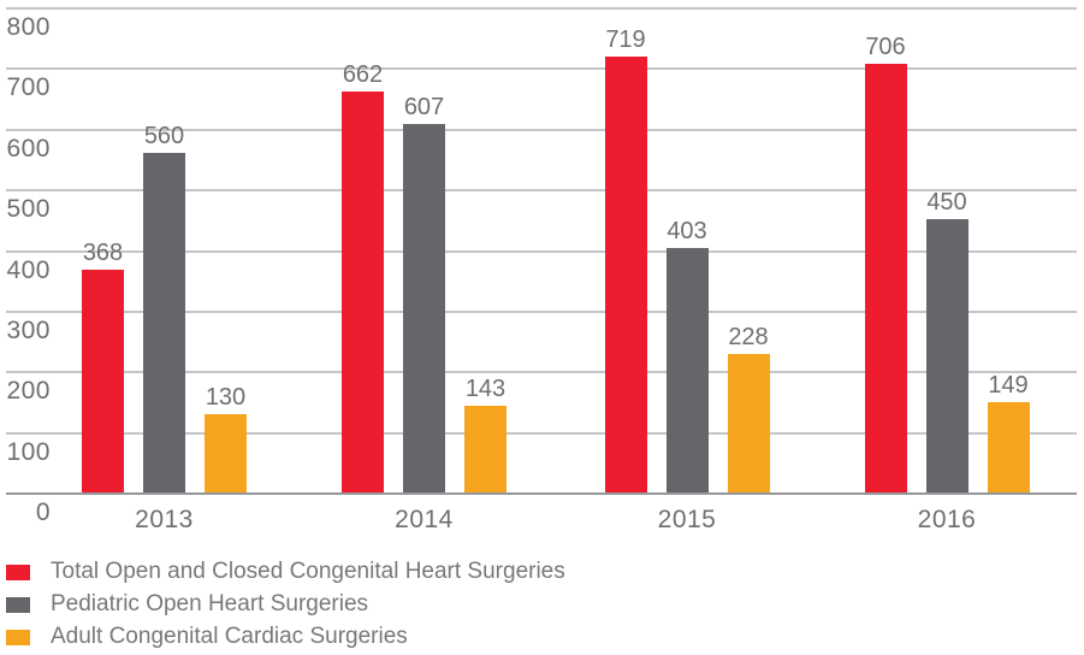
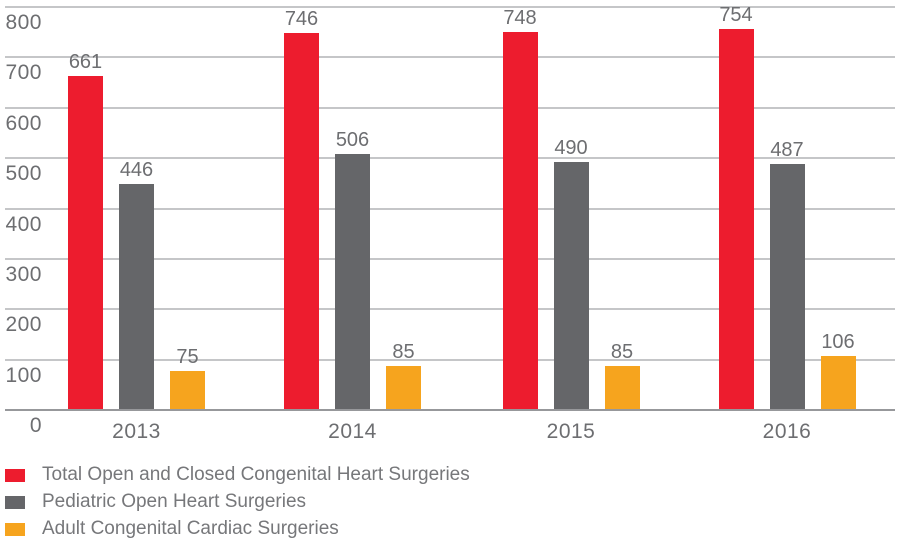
Total Open and Closed Congenital Heart Surgeries/2013: 368 -> 661
Pediatric Open Heart Surgeries/2013: 560 -> 446
Adult Congenital Cardiac Surgeries/2013: 130 -> 75
Total Open and Closed Congenital Heart Surgeries/2014: 662 -> 746
Pediatric Open Heart Surgeries/2014: 607 -> 506
Adult Congenital Cardiac Surgeries/2014: 143 -> 85
Total Open and Closed Congenital Heart Surgeries/2015: 719 -> 748
Pediatric Open Heart Surgeries/2015: 403 -> 490
Adult Congenital Cardiac Surgeries/2015: 228 -> 85
Total Open and Closed Congenital Heart Surgeries/2016: 706 -> 754
Pediatric Open Heart Surgeries/2016: 450 -> 487
Adult Congenital Cardiac Surgeries/2016: 149 -> 106
